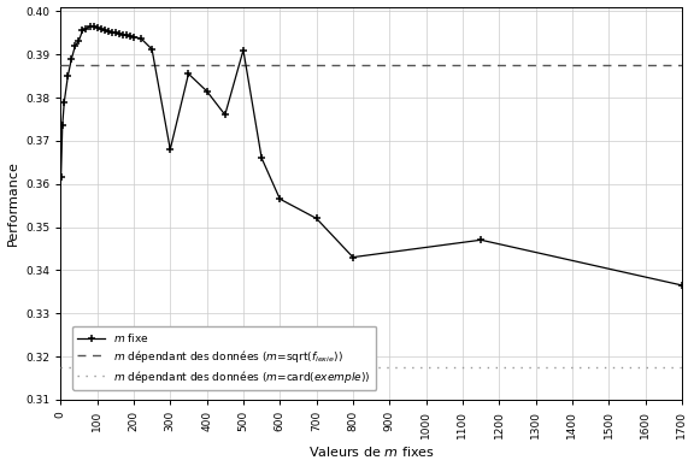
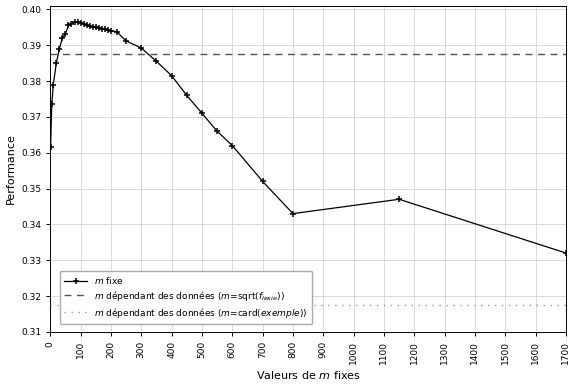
300: 0.3680 -> 0.3892
500: 0.3910 -> 0.3710
600: 0.3565 -> 0.3620
1700: 0.3365 -> 0.3320
